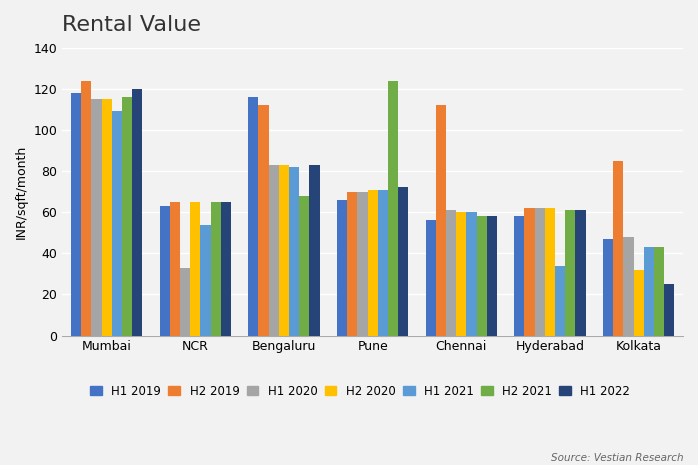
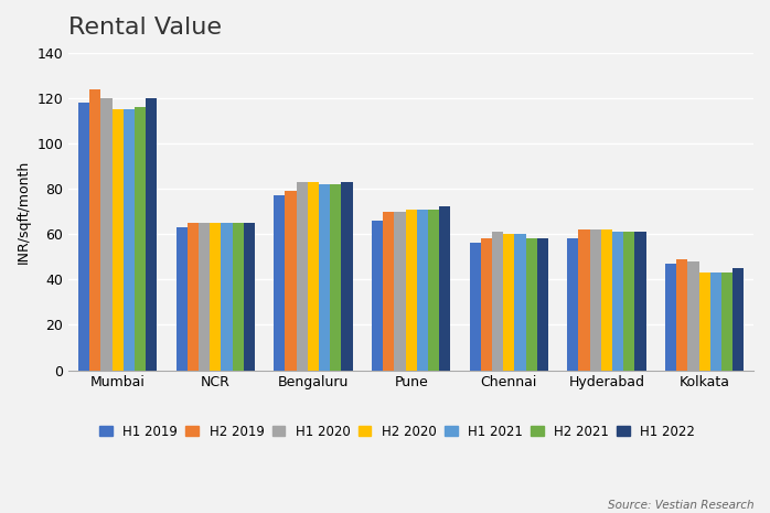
H1 2020/Mumbai: 115 -> 120
H1 2021/Mumbai: 109 -> 115
H1 2020/NCR: 33 -> 65
H1 2021/NCR: 54 -> 65
H1 2019/Bengaluru: 116 -> 77
H2 2019/Bengaluru: 112 -> 79
H2 2021/Bengaluru: 68 -> 82
H2 2021/Pune: 124 -> 71
H2 2019/Chennai: 112 -> 58
H1 2021/Hyderabad: 34 -> 61
H2 2019/Kolkata: 85 -> 49
H2 2020/Kolkata: 32 -> 43
H1 2022/Kolkata: 25 -> 45
